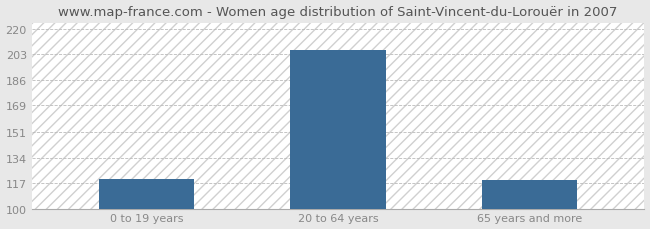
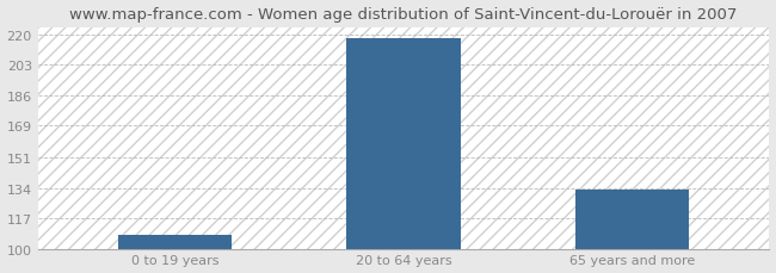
0 to 19 years: 120 -> 108
20 to 64 years: 206 -> 218
65 years and more: 119 -> 133
